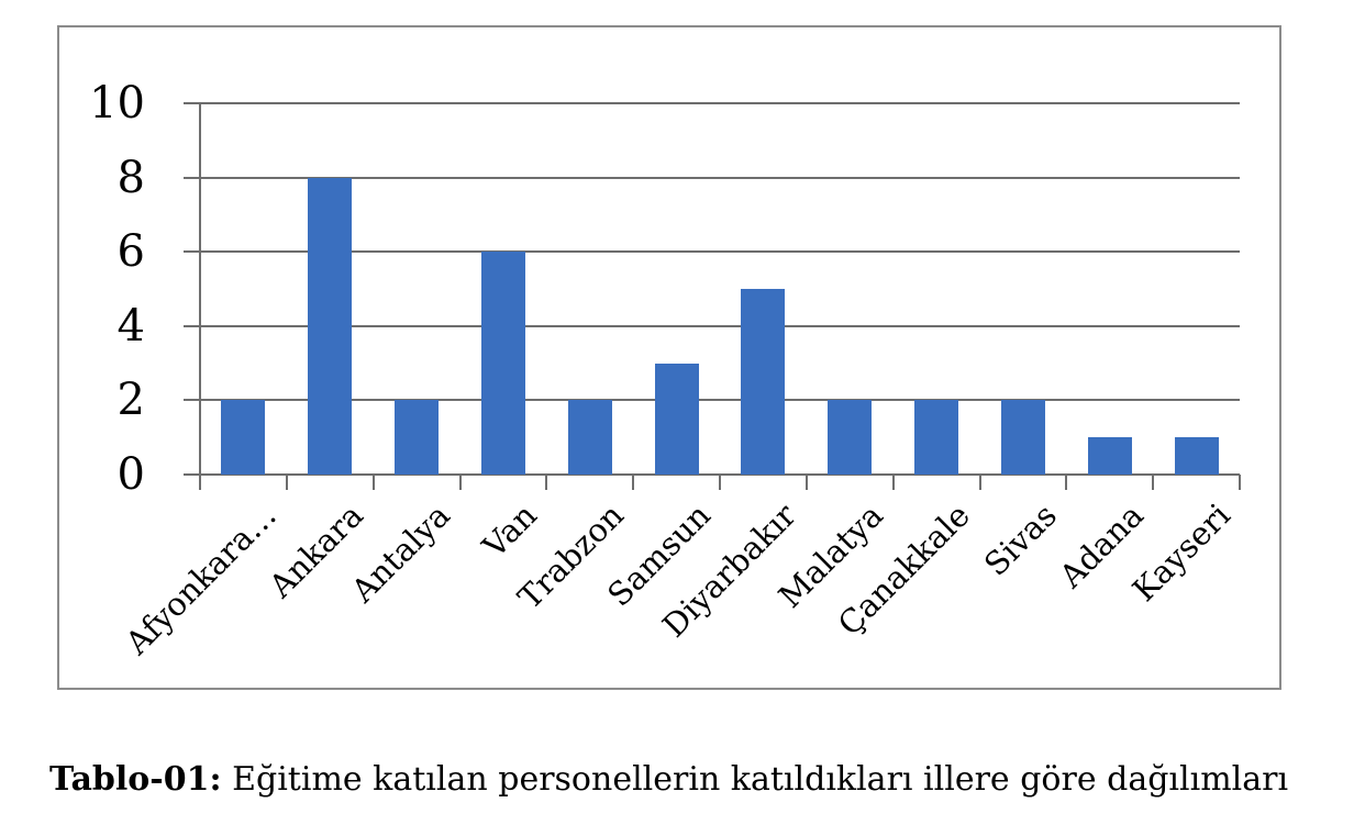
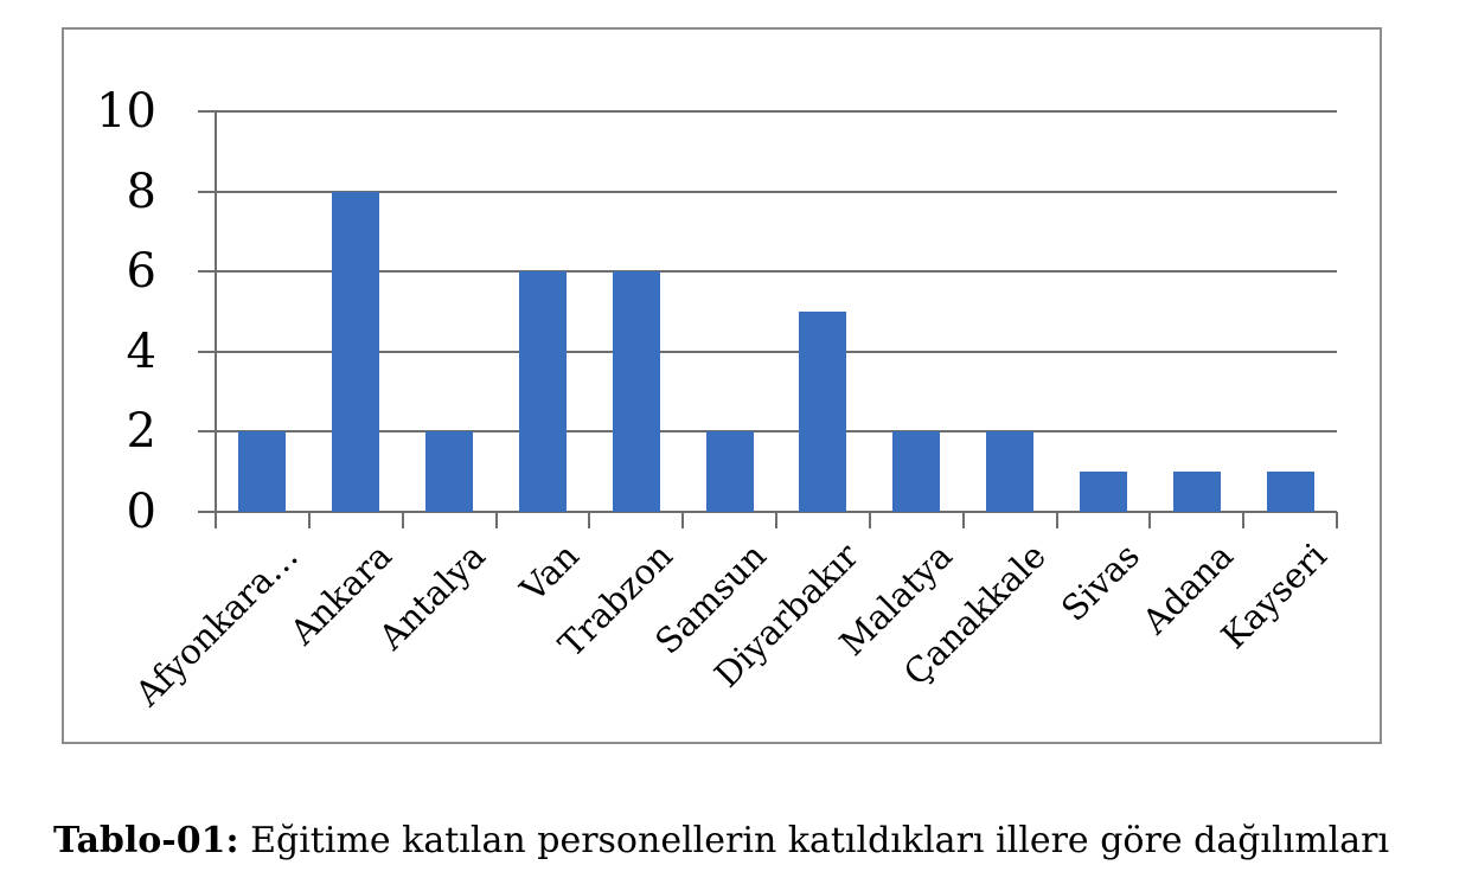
Trabzon: 2 -> 6
Samsun: 3 -> 2
Sivas: 2 -> 1
